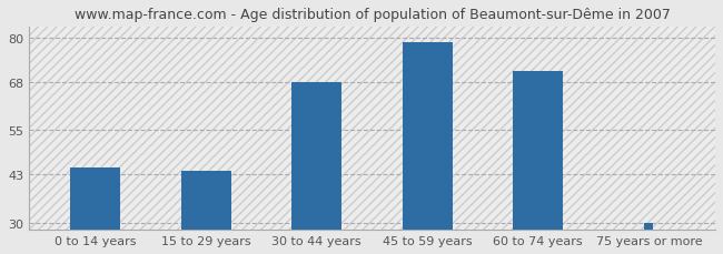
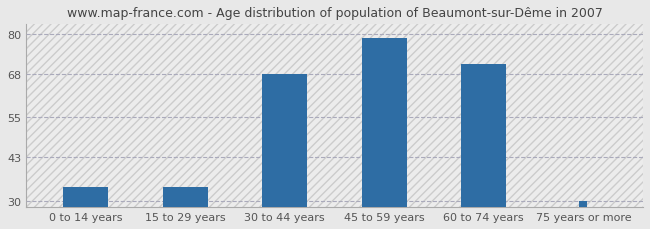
0 to 14 years: 45 -> 34
15 to 29 years: 44 -> 34
